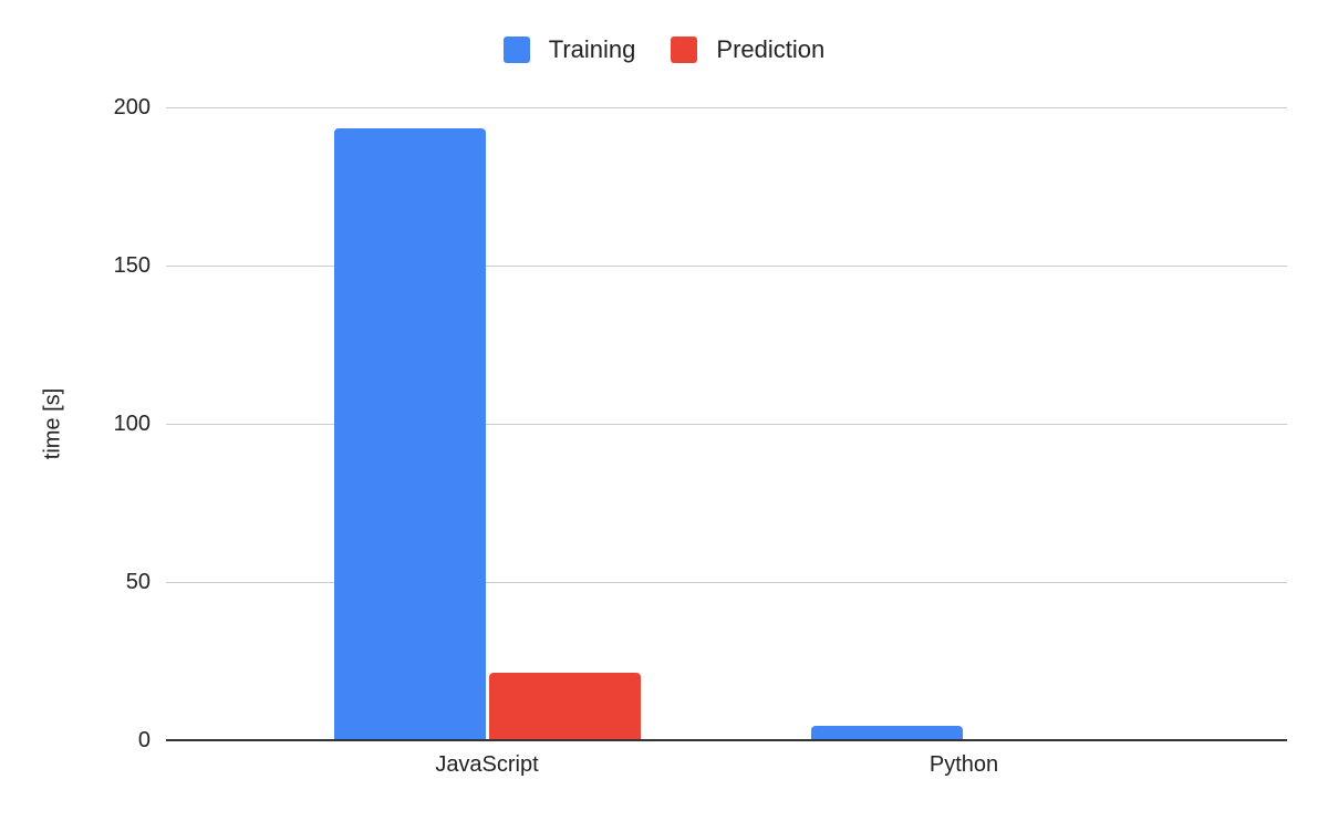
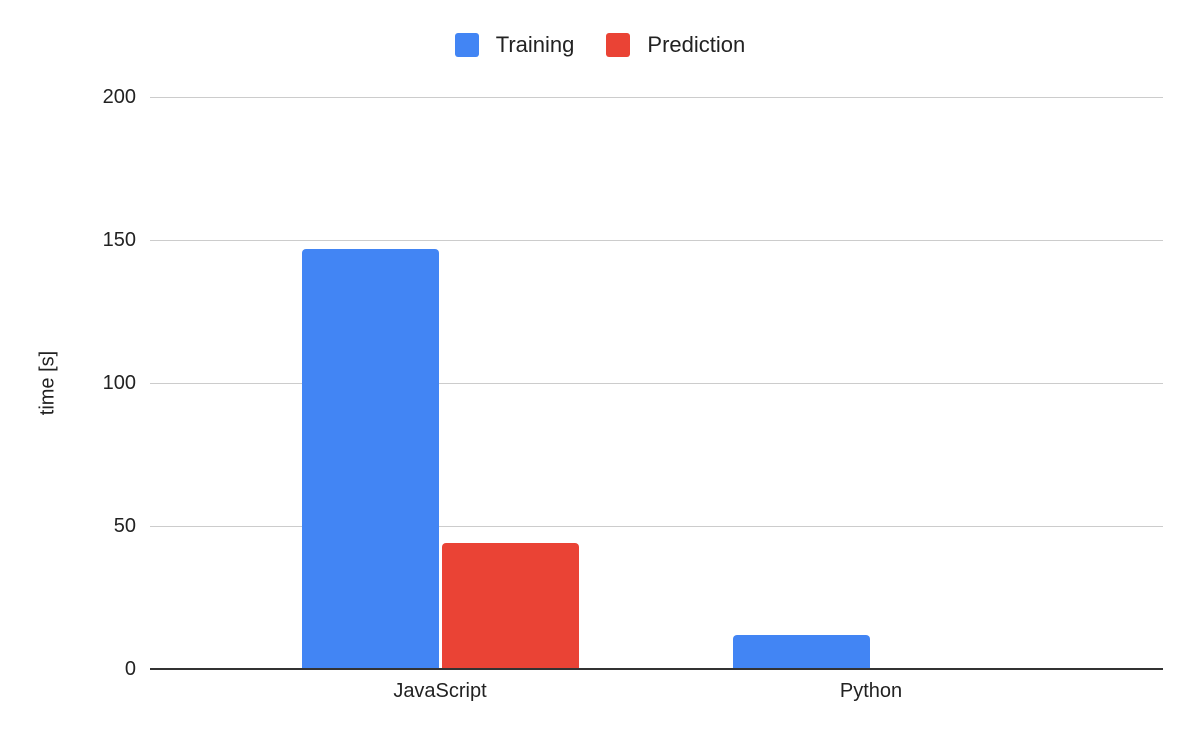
Training/JavaScript: 194 -> 147
Prediction/JavaScript: 21 -> 44
Training/Python: 4 -> 12
